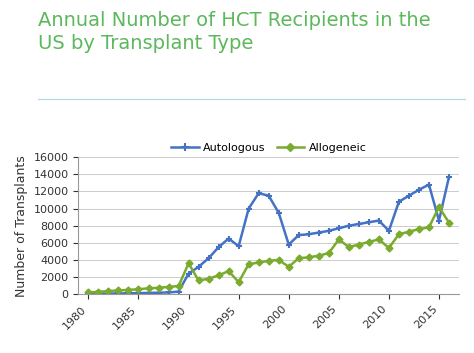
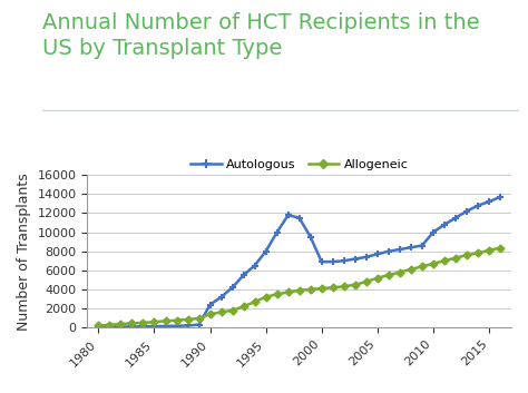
Allogeneic/1990: 3600 -> 1400
Autologous/1995: 5600 -> 8000
Allogeneic/1995: 1400 -> 3200
Autologous/2000: 5800 -> 6900
Allogeneic/2000: 3200 -> 4100
Allogeneic/2005: 6400 -> 5200
Autologous/2010: 7400 -> 10000
Allogeneic/2010: 5400 -> 6700
Autologous/2015: 8600 -> 13200
Allogeneic/2015: 10200 -> 8100
